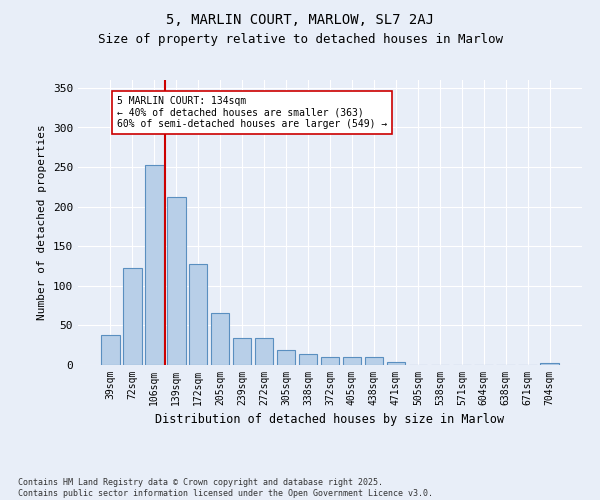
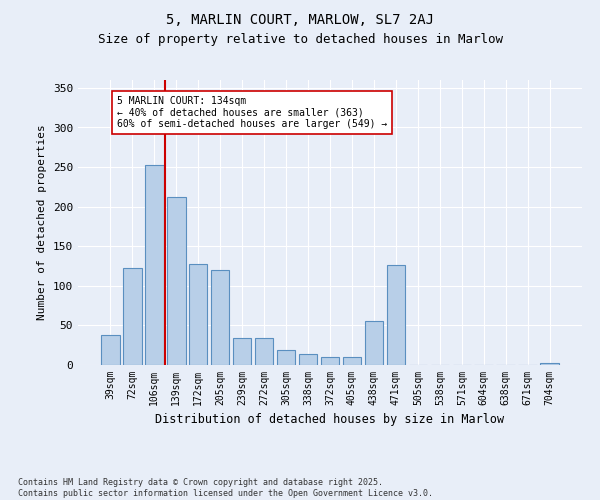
205sqm: 66 -> 120
438sqm: 10 -> 56
471sqm: 4 -> 126
